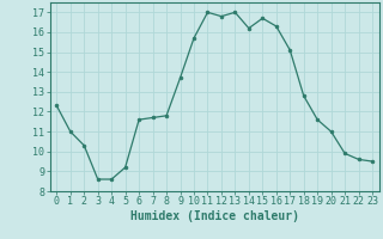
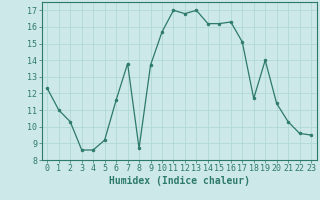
7: 11.7 -> 13.8
8: 11.8 -> 8.7
15: 16.7 -> 16.2
18: 12.8 -> 11.7
19: 11.6 -> 14.0
20: 11.0 -> 11.4
21: 9.9 -> 10.3
